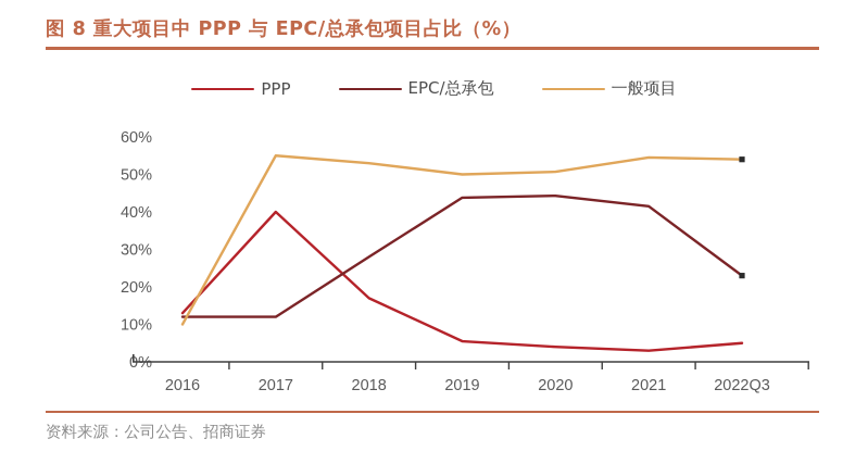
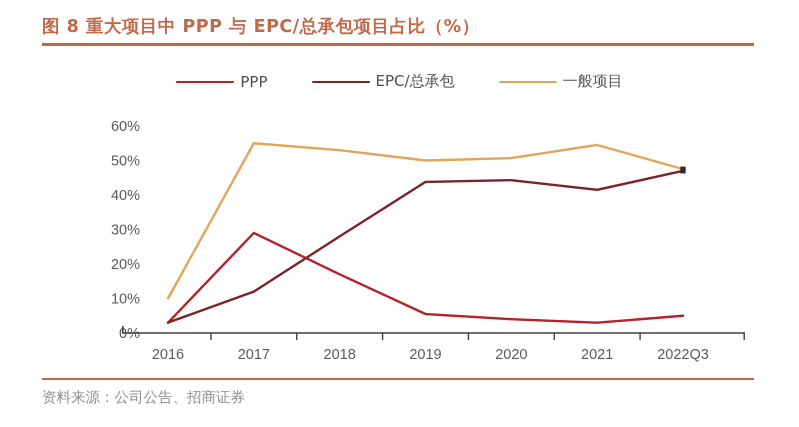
PPP/2016: 13% -> 3%
EPC/总承包/2016: 12% -> 3%
PPP/2017: 40% -> 29%
EPC/总承包/2022Q3: 23% -> 47%
一般项目/2022Q3: 54% -> 48%
